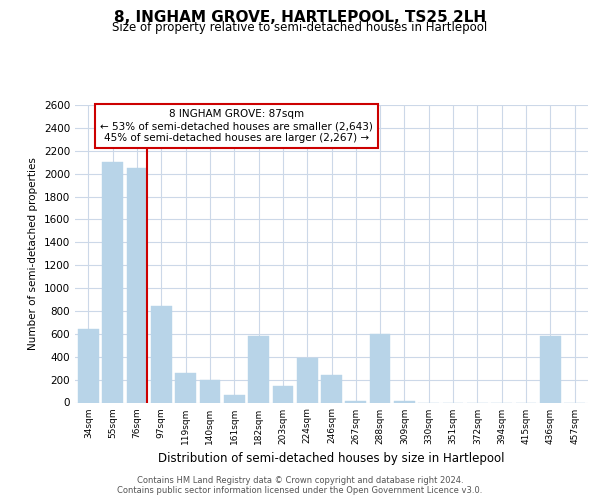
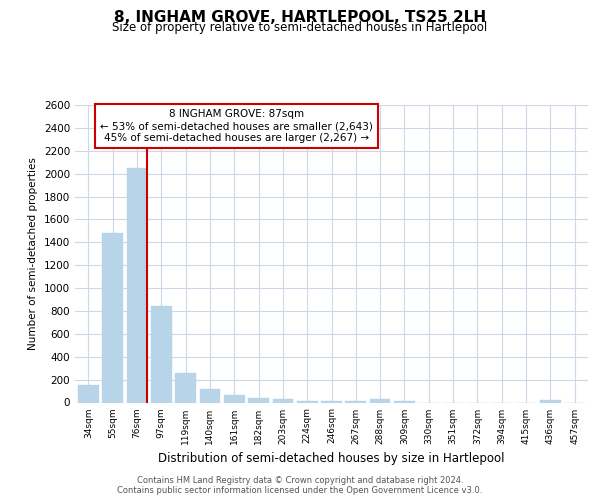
34sqm: 640 -> 150
55sqm: 2100 -> 1480
140sqm: 200 -> 120
182sqm: 580 -> 40
203sqm: 140 -> 30
224sqm: 390 -> 20
246sqm: 240 -> 20
288sqm: 600 -> 30
436sqm: 580 -> 20
